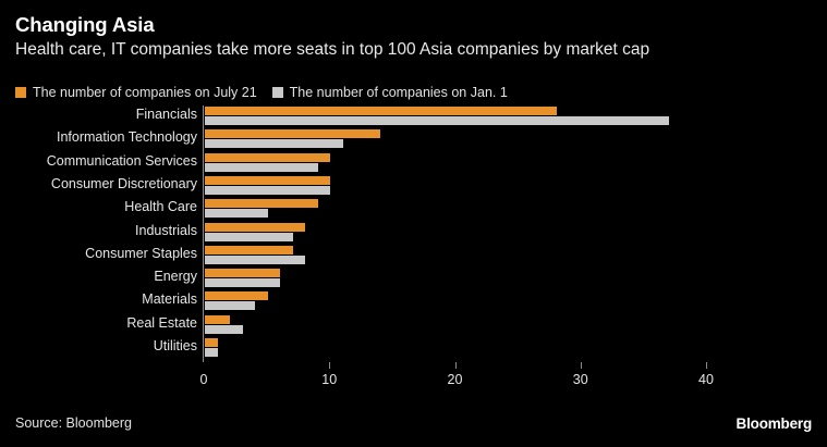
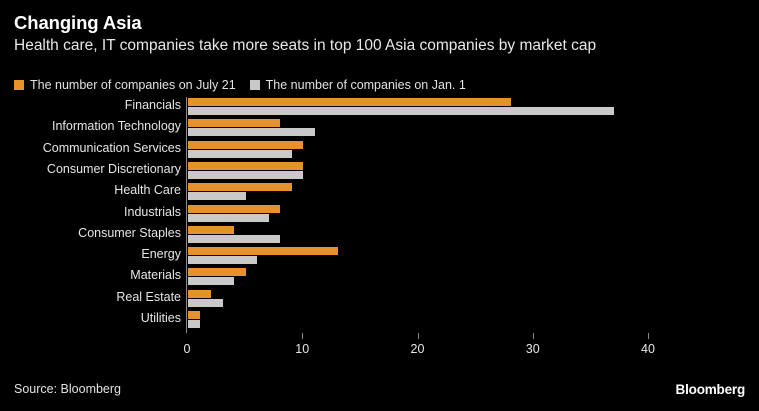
The number of companies on July 21/Information Technology: 14 -> 8
The number of companies on July 21/Consumer Staples: 7 -> 4
The number of companies on July 21/Energy: 6 -> 13
